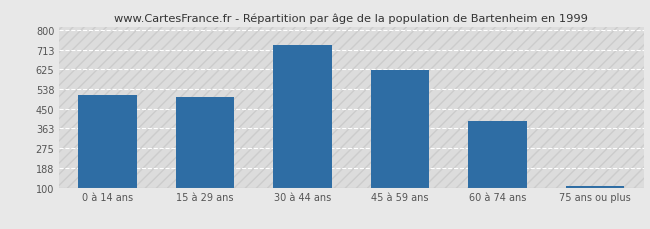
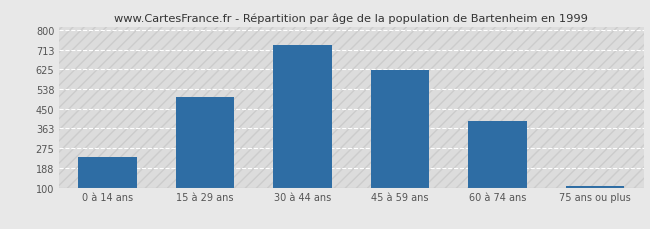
0 à 14 ans: 511 -> 235
